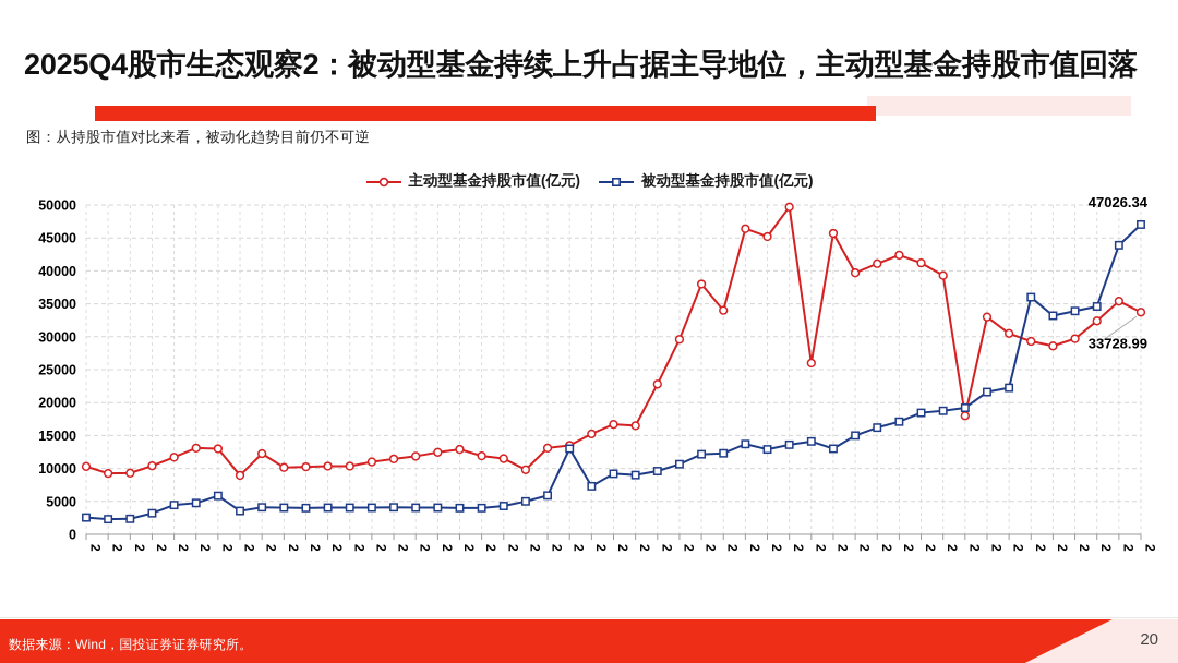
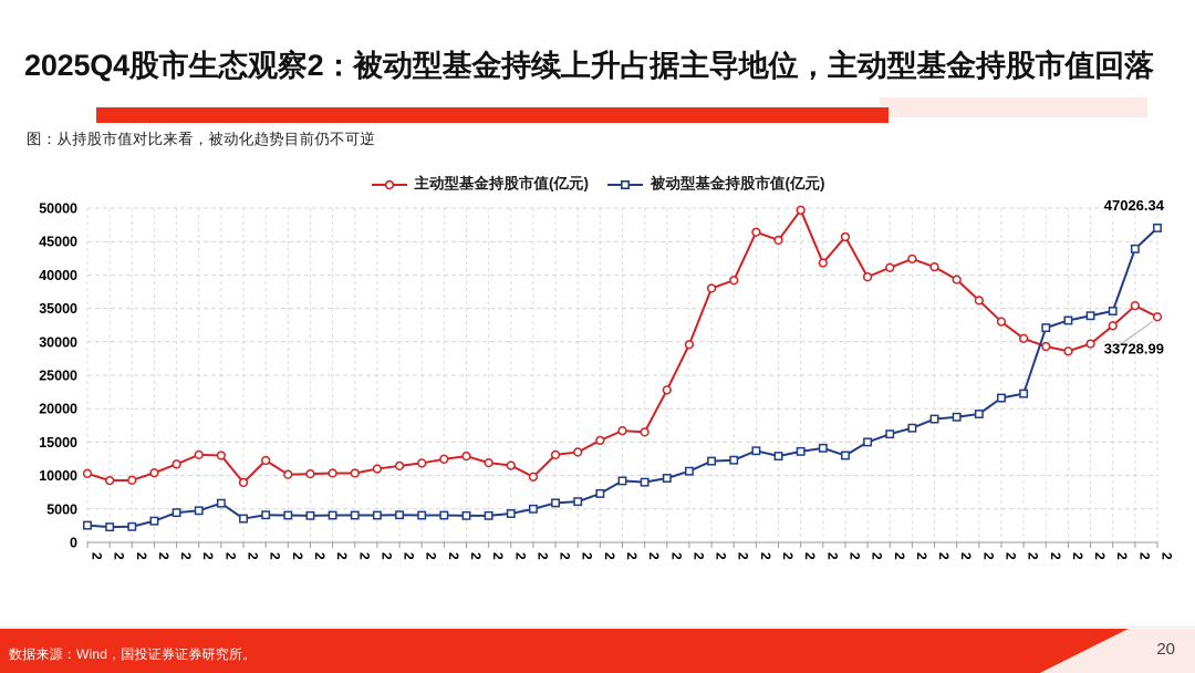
被动型基金持股市值(亿元)/2019/6: 13000 -> 6000
主动型基金持股市值(亿元)/2021/3: 34000 -> 39000
主动型基金持股市值(亿元)/2022/3: 26000 -> 42000
主动型基金持股市值(亿元)/2023/12: 18000 -> 36000
被动型基金持股市值(亿元)/2024/9: 36000 -> 32000
